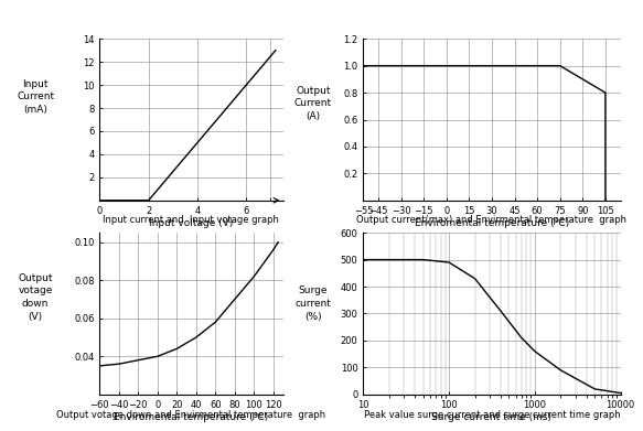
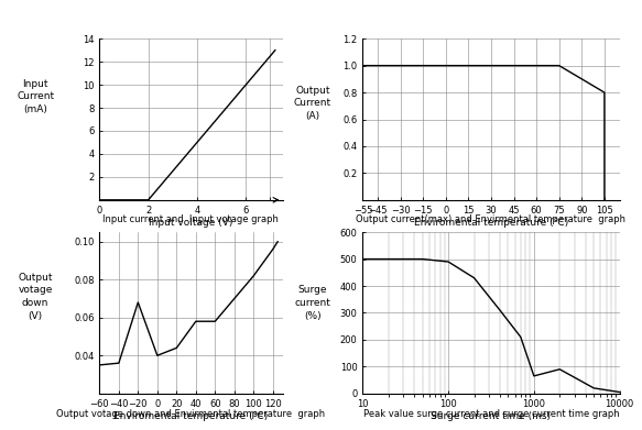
−20: 0.038 -> 0.068
40: 0.050 -> 0.058
1000: 160 -> 65
